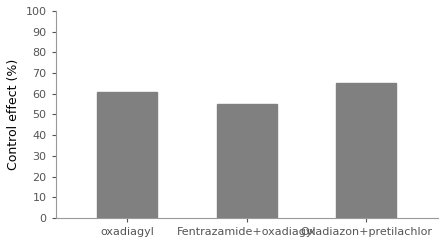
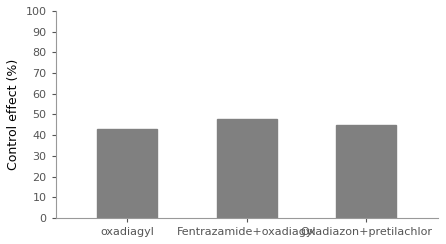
oxadiagyl: 61 -> 43
Fentrazamide+oxadiagyl: 55 -> 48
Oxadiazon+pretilachlor: 65 -> 45
